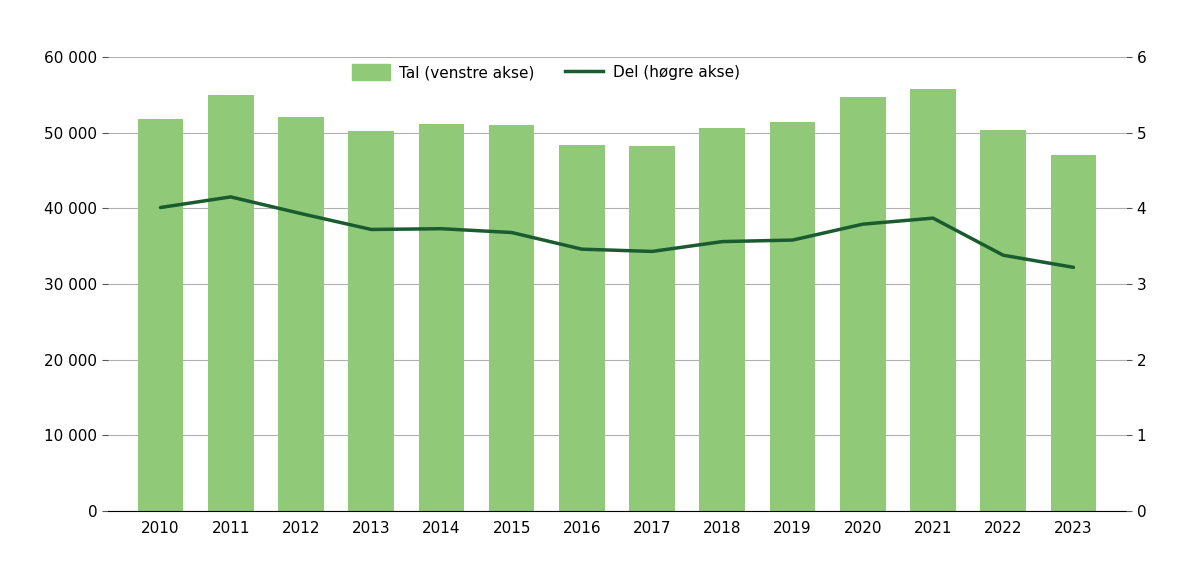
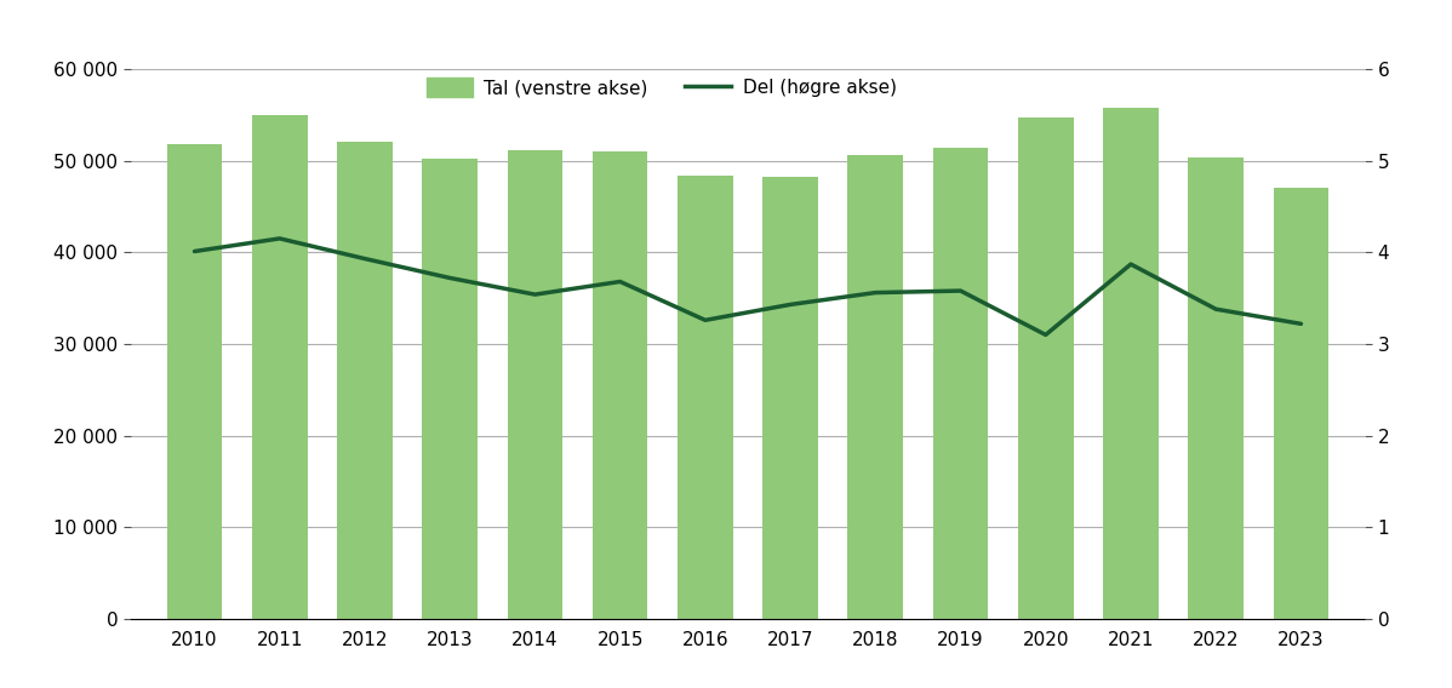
Del (høgre akse)/2014: 3.73 -> 3.54
Del (høgre akse)/2016: 3.46 -> 3.26
Del (høgre akse)/2020: 3.79 -> 3.10
